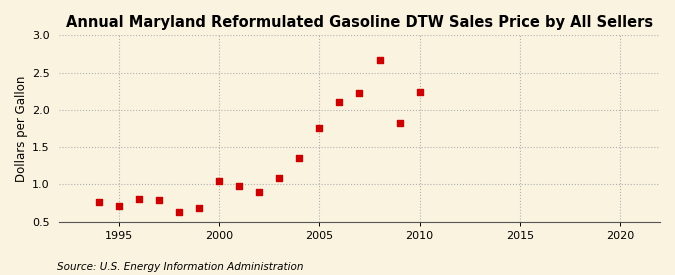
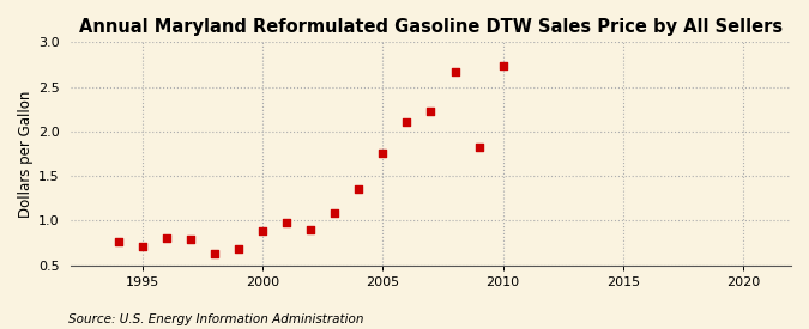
2000: 1.05 -> 0.88
2010: 2.24 -> 2.74
